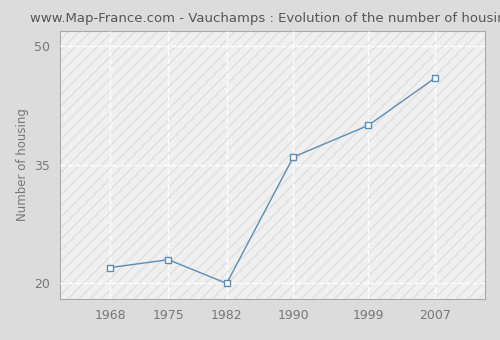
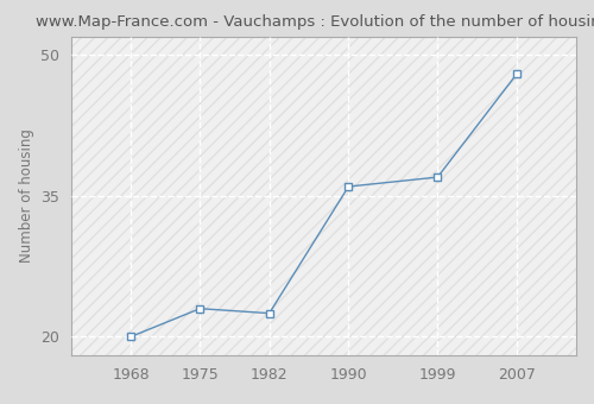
1968: 22.0 -> 20.0
1982: 20.0 -> 22.5
1999: 40.0 -> 37.0
2007: 46.0 -> 48.0
